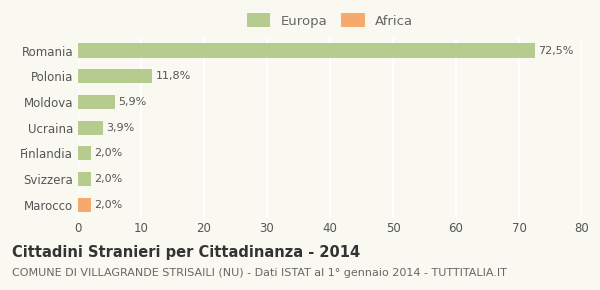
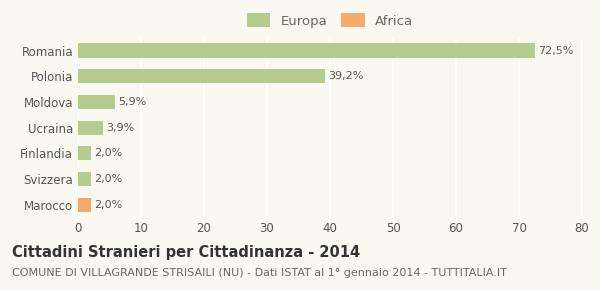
Polonia: 11,8% -> 39,2%
